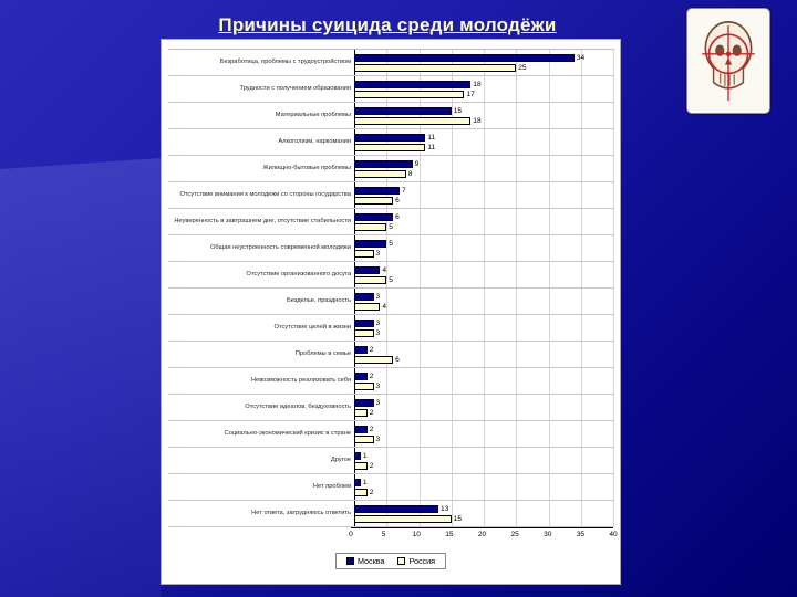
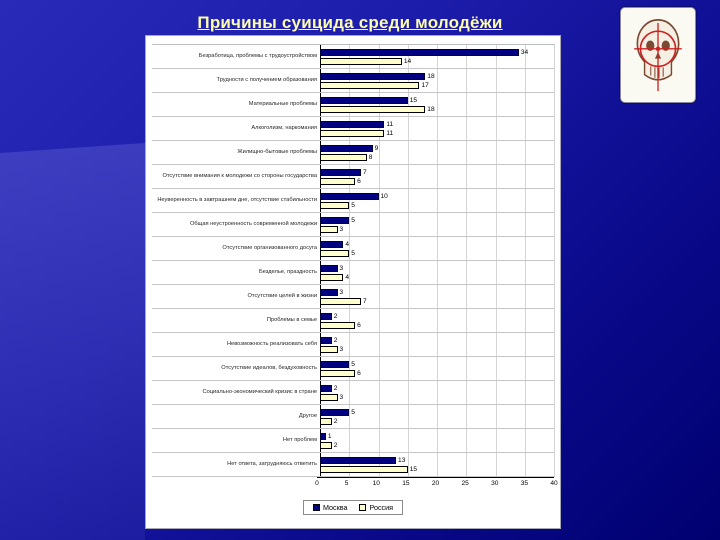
Россия/Безработица, проблемы с трудоустройством: 25 -> 14
Москва/Неуверенность в завтрашнем дне, отсутствие стабильности: 6 -> 10
Россия/Отсутствие целей в жизни: 3 -> 7
Москва/Отсутствие идеалов, бездуховность: 3 -> 5
Россия/Отсутствие идеалов, бездуховность: 2 -> 6
Москва/Другое: 1 -> 5
